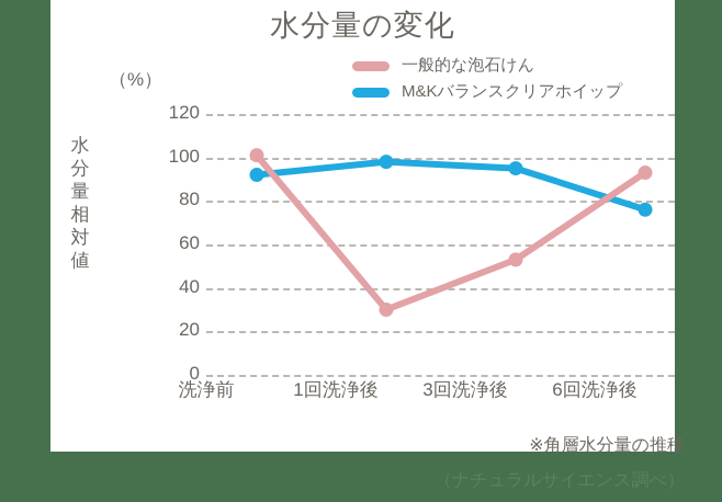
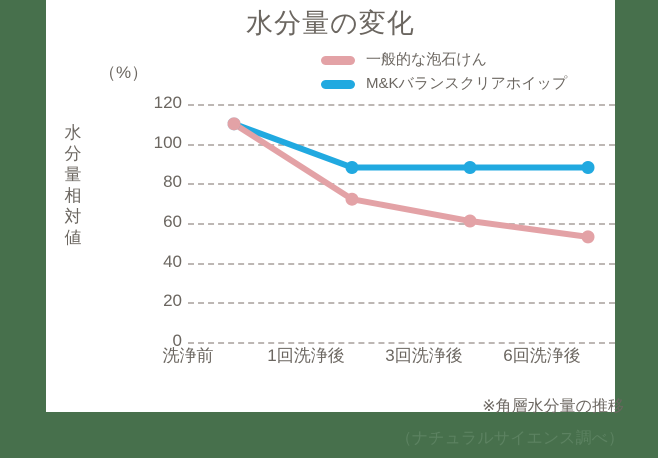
一般的な泡石けん/洗浄前: 101 -> 110
M&Kバランスクリアホイップ/洗浄前: 92 -> 110
一般的な泡石けん/1回洗浄後: 30 -> 72
M&Kバランスクリアホイップ/1回洗浄後: 98 -> 88
一般的な泡石けん/3回洗浄後: 53 -> 61
M&Kバランスクリアホイップ/3回洗浄後: 95 -> 88
一般的な泡石けん/6回洗浄後: 93 -> 53
M&Kバランスクリアホイップ/6回洗浄後: 76 -> 88
